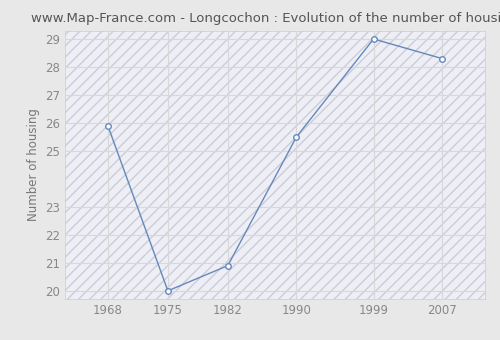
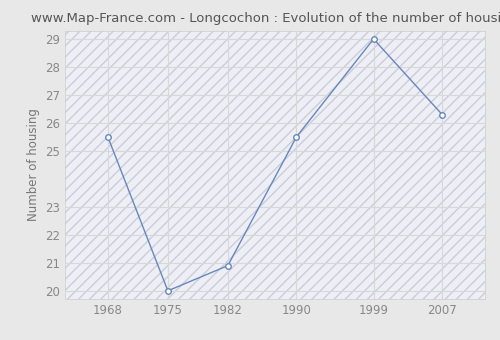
1968: 25.9 -> 25.5
2007: 28.3 -> 26.3
